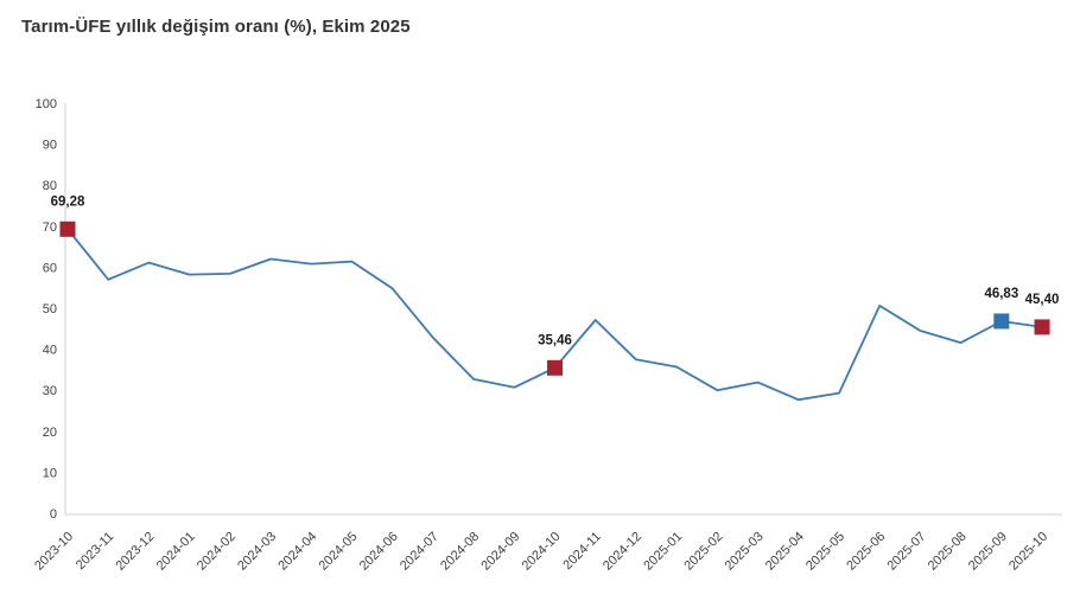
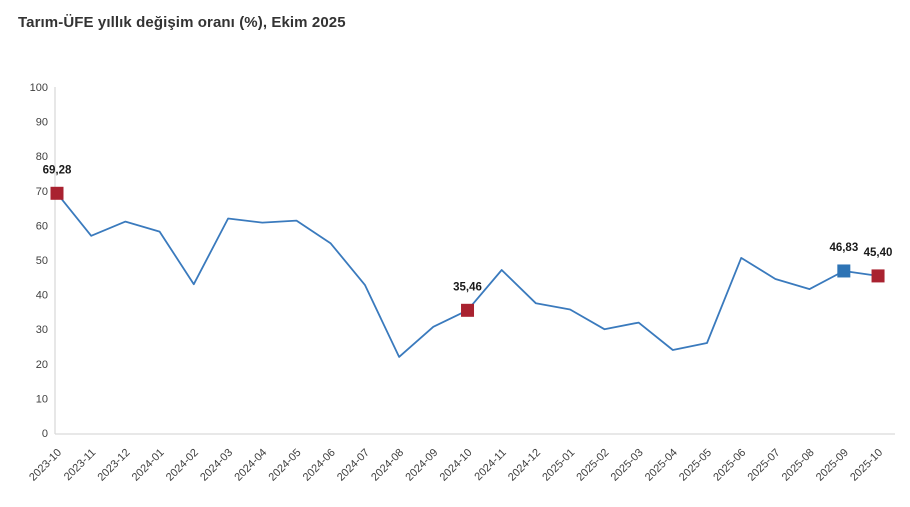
2024-02: 58 -> 43
2024-08: 33 -> 22
2025-04: 28 -> 24
2025-05: 29 -> 26
